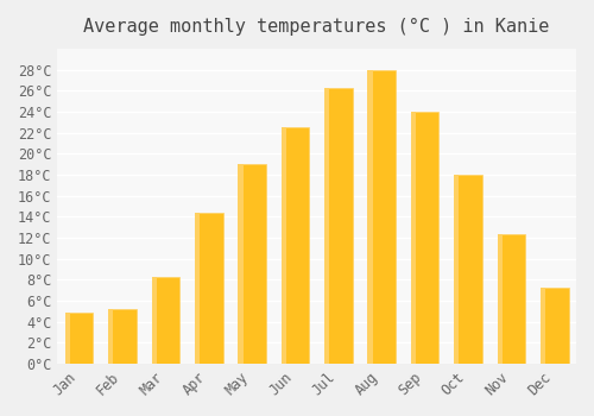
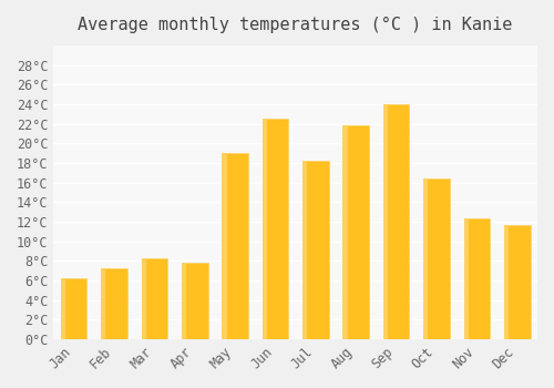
Jan: 4.8°C -> 6.2°C
Feb: 5.2°C -> 7.2°C
Apr: 14.4°C -> 7.8°C
Jul: 26.3°C -> 18.2°C
Aug: 27.9°C -> 21.8°C
Oct: 18.0°C -> 16.4°C
Dec: 7.2°C -> 11.6°C
